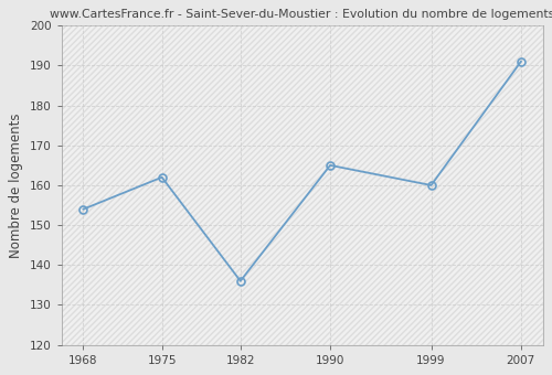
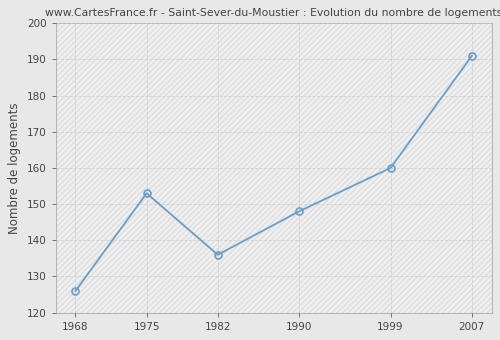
1968: 154 -> 126
1975: 162 -> 153
1990: 165 -> 148
